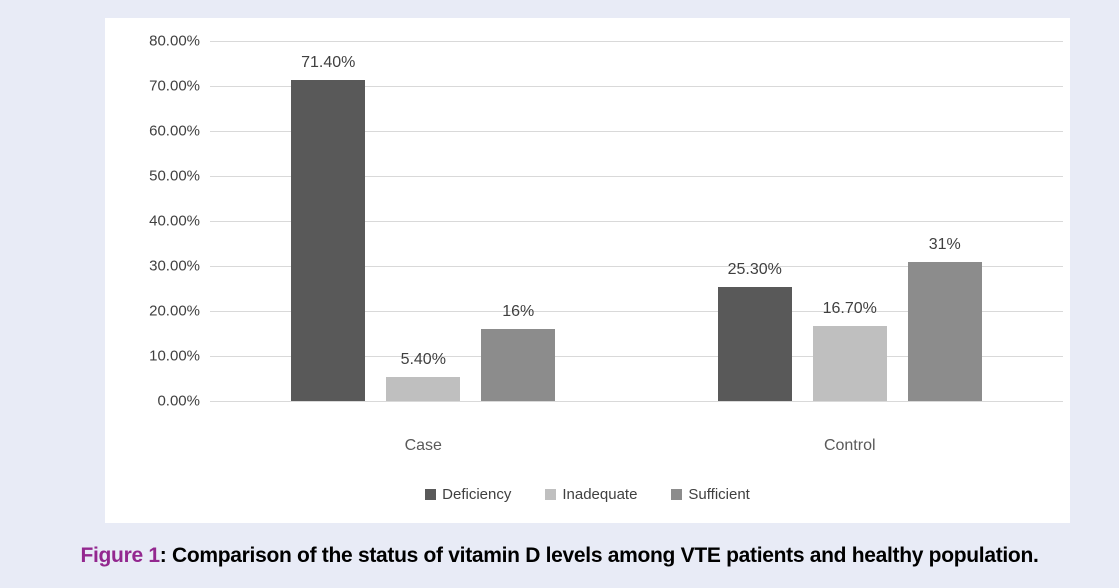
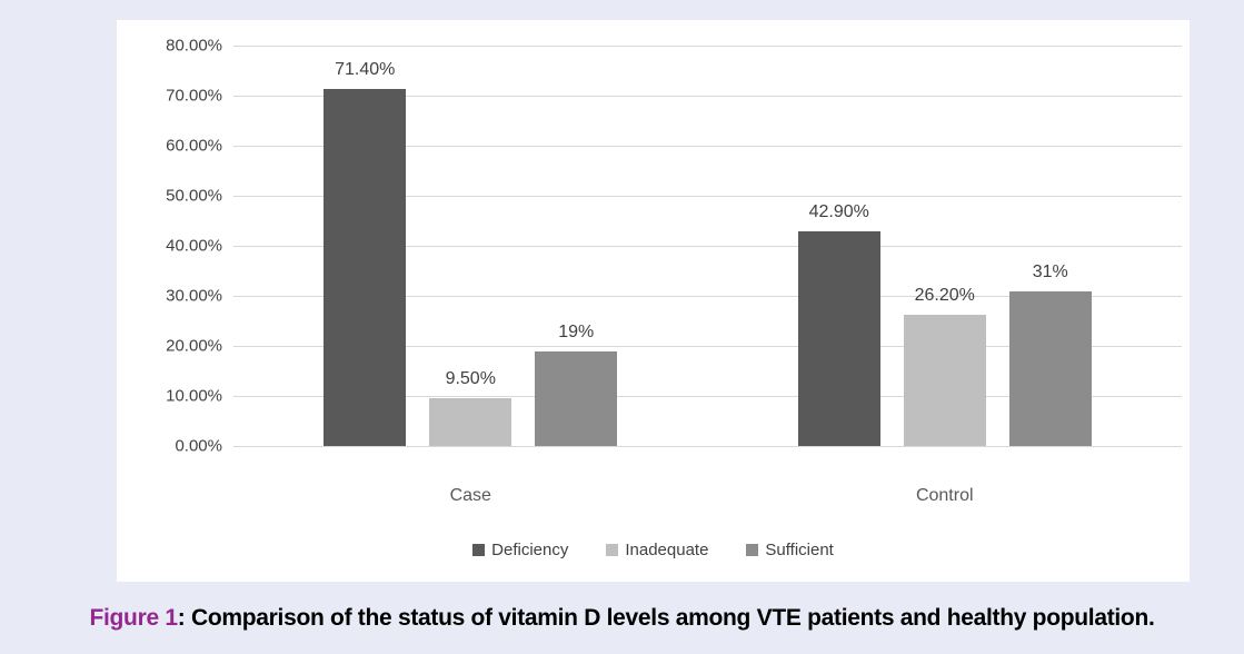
Inadequate/Case: 5.40% -> 9.50%
Sufficient/Case: 16% -> 19%
Deficiency/Control: 25.30% -> 42.90%
Inadequate/Control: 16.70% -> 26.20%
